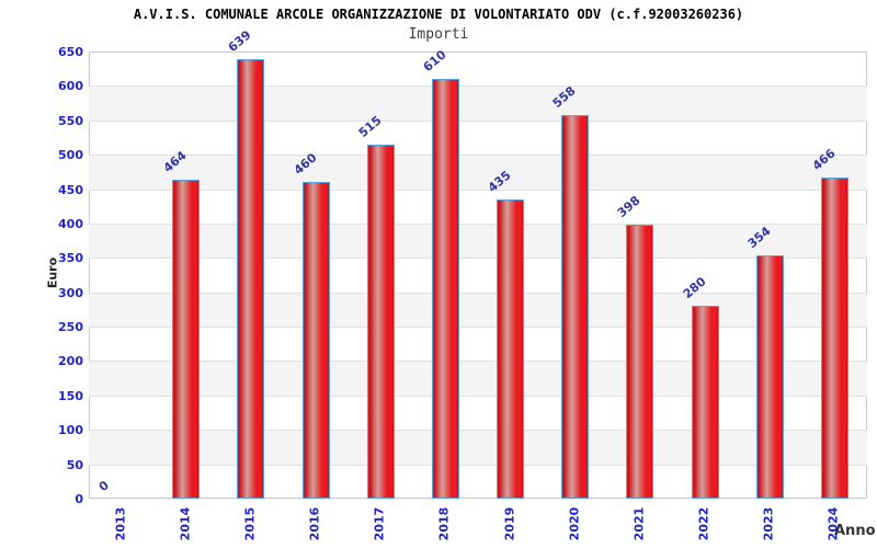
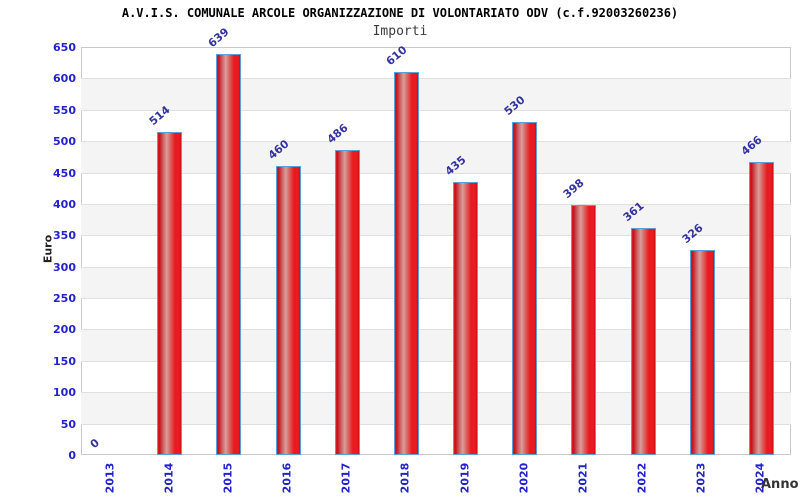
2014: 464 -> 514
2017: 515 -> 486
2020: 558 -> 530
2022: 280 -> 361
2023: 354 -> 326
